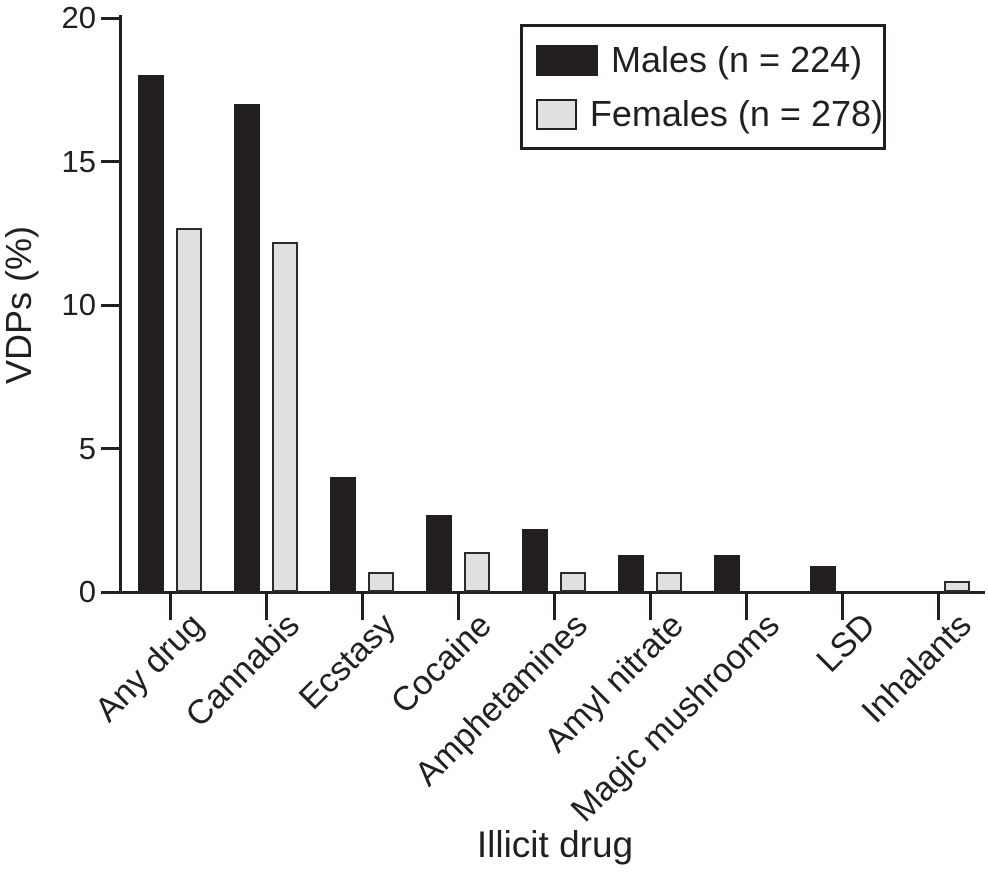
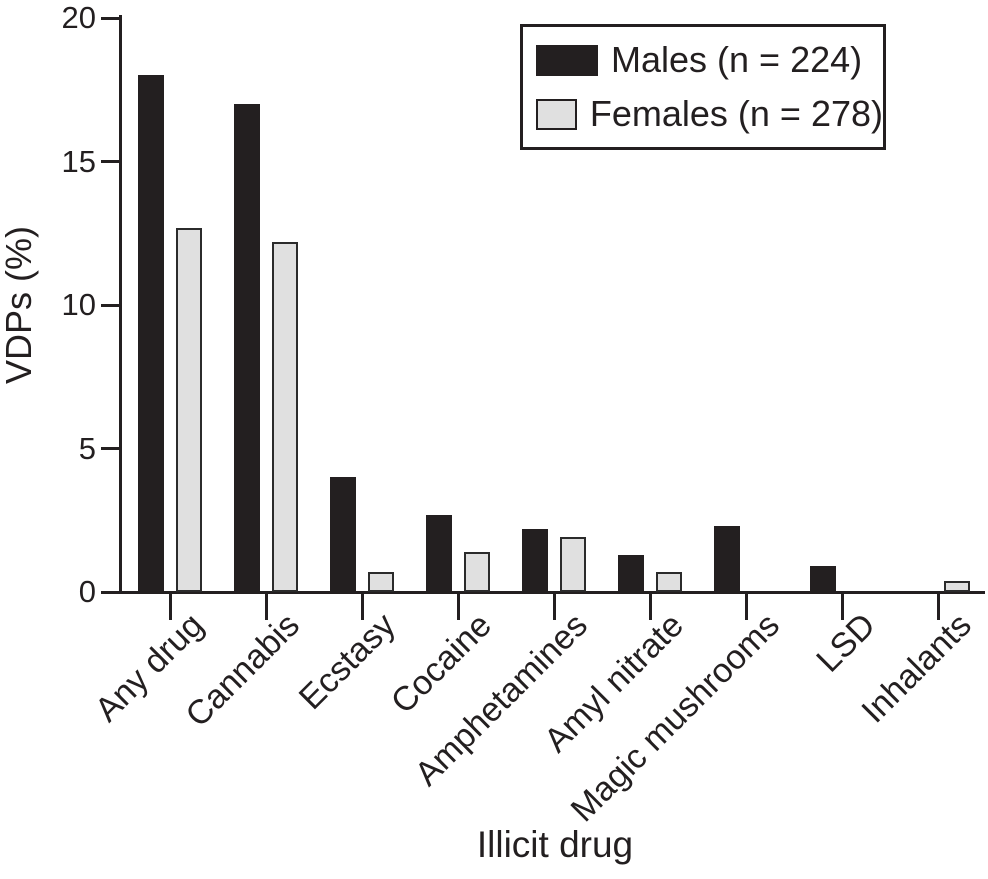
Females (n = 278)/Amphetamines: 0.7 -> 1.9
Males (n = 224)/Magic mushrooms: 1.3 -> 2.3
